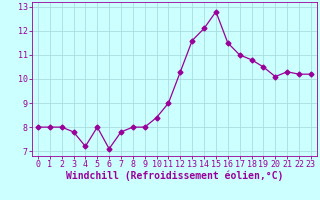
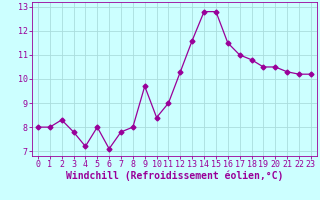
2: 8.0 -> 8.3
9: 8.0 -> 9.7
14: 12.1 -> 12.8
20: 10.1 -> 10.5
